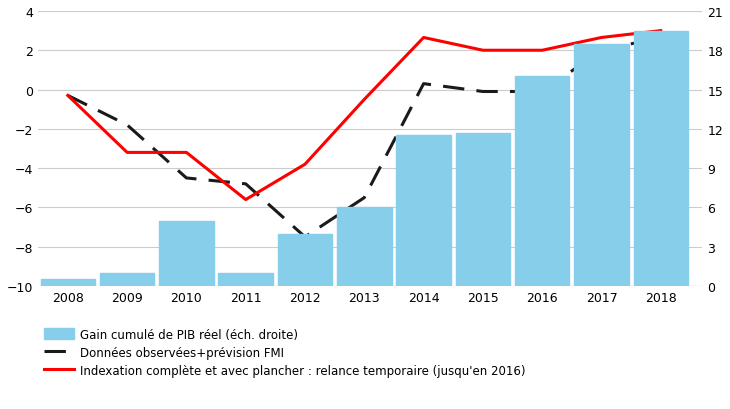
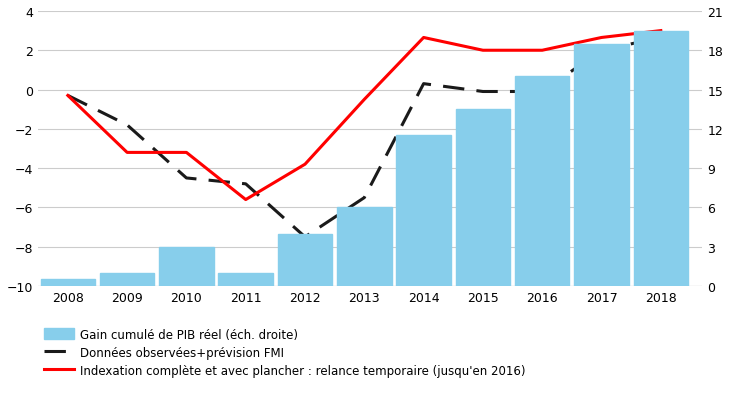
Gain cumulé de PIB réel (éch. droite)/2010: 5.0 -> 3.0
Gain cumulé de PIB réel (éch. droite)/2015: 11.7 -> 13.5
